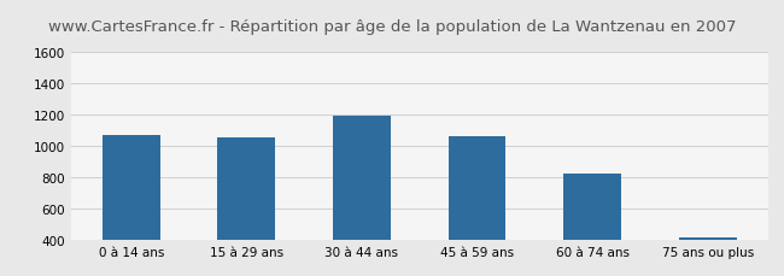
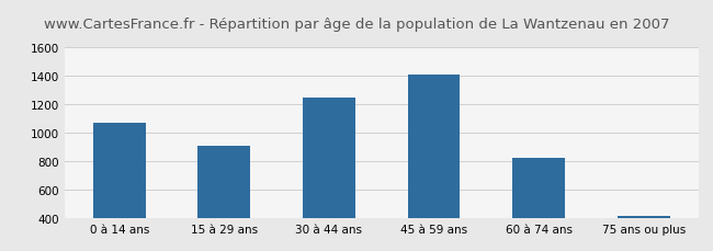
15 à 29 ans: 1050 -> 900
30 à 44 ans: 1190 -> 1240
45 à 59 ans: 1060 -> 1400
